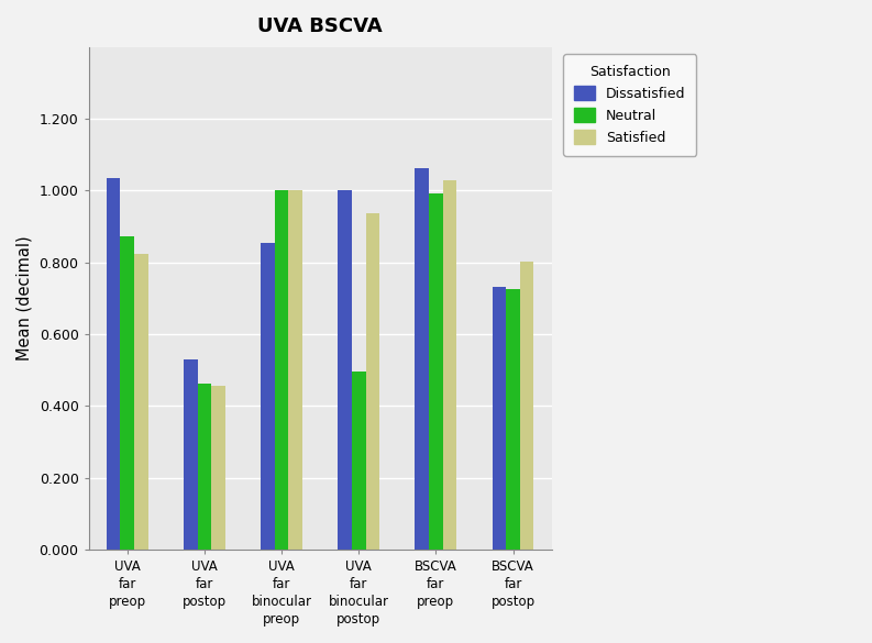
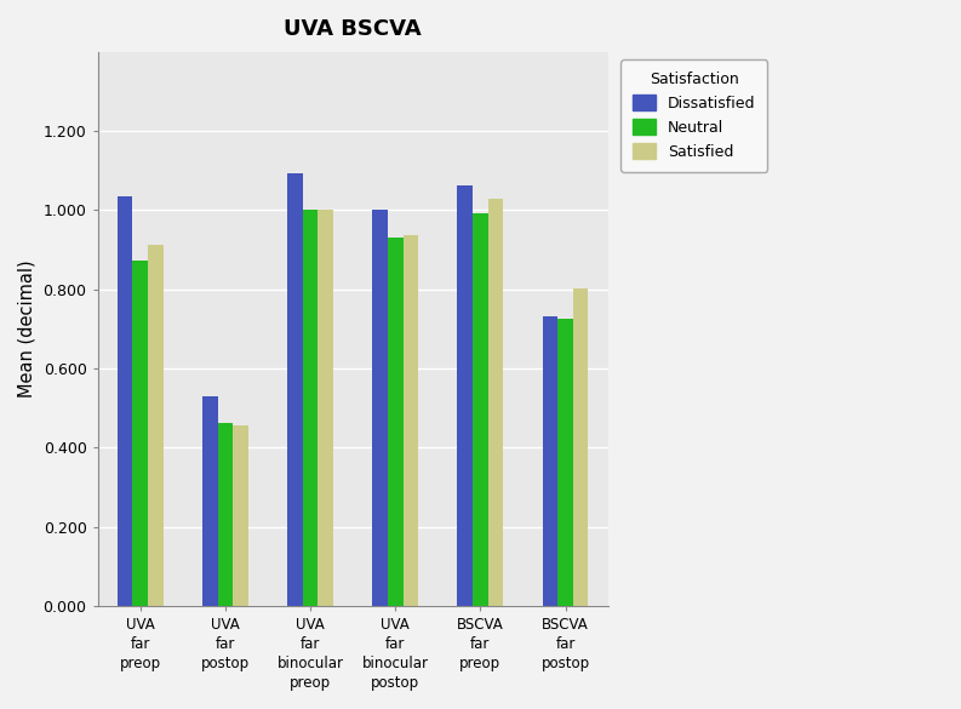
Satisfied/UVA far preop: 0.825 -> 0.913
Dissatisfied/UVA far binocular preop: 0.855 -> 1.093
Neutral/UVA far binocular postop: 0.495 -> 0.930
